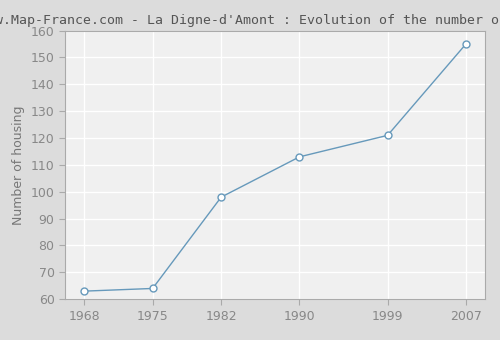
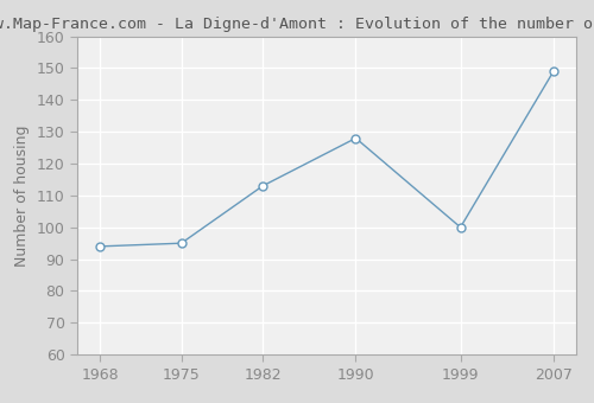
1968: 63 -> 94
1975: 64 -> 95
1982: 98 -> 113
1990: 113 -> 128
1999: 121 -> 100
2007: 155 -> 149
